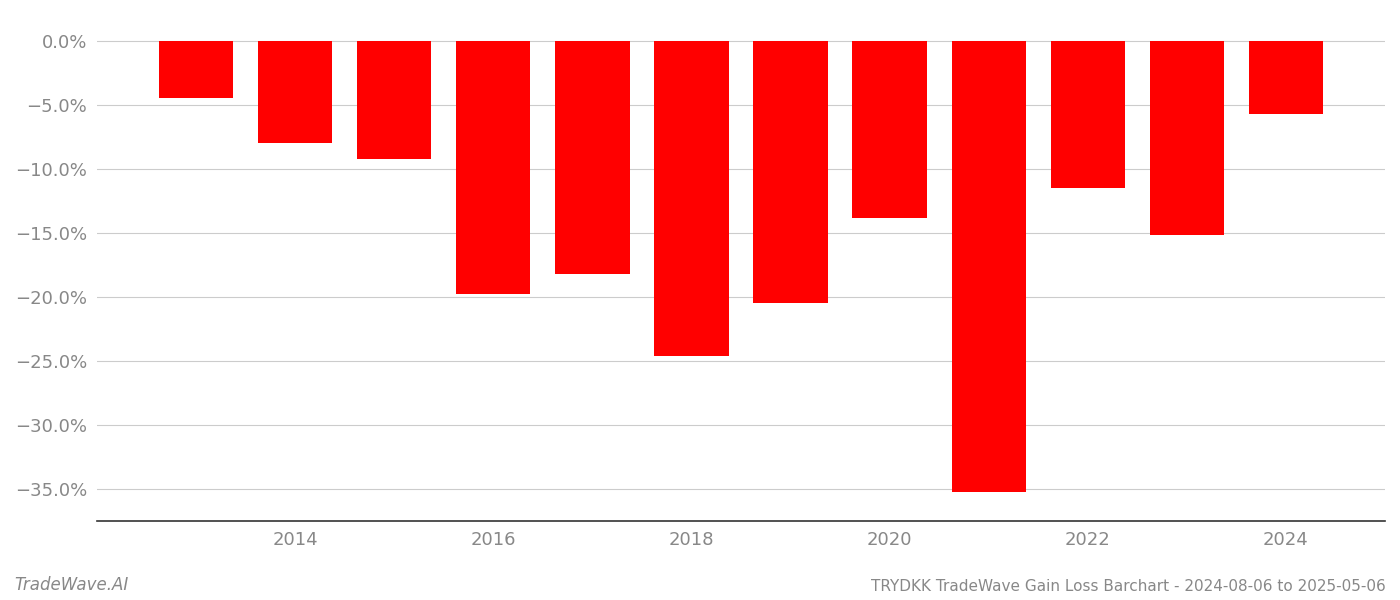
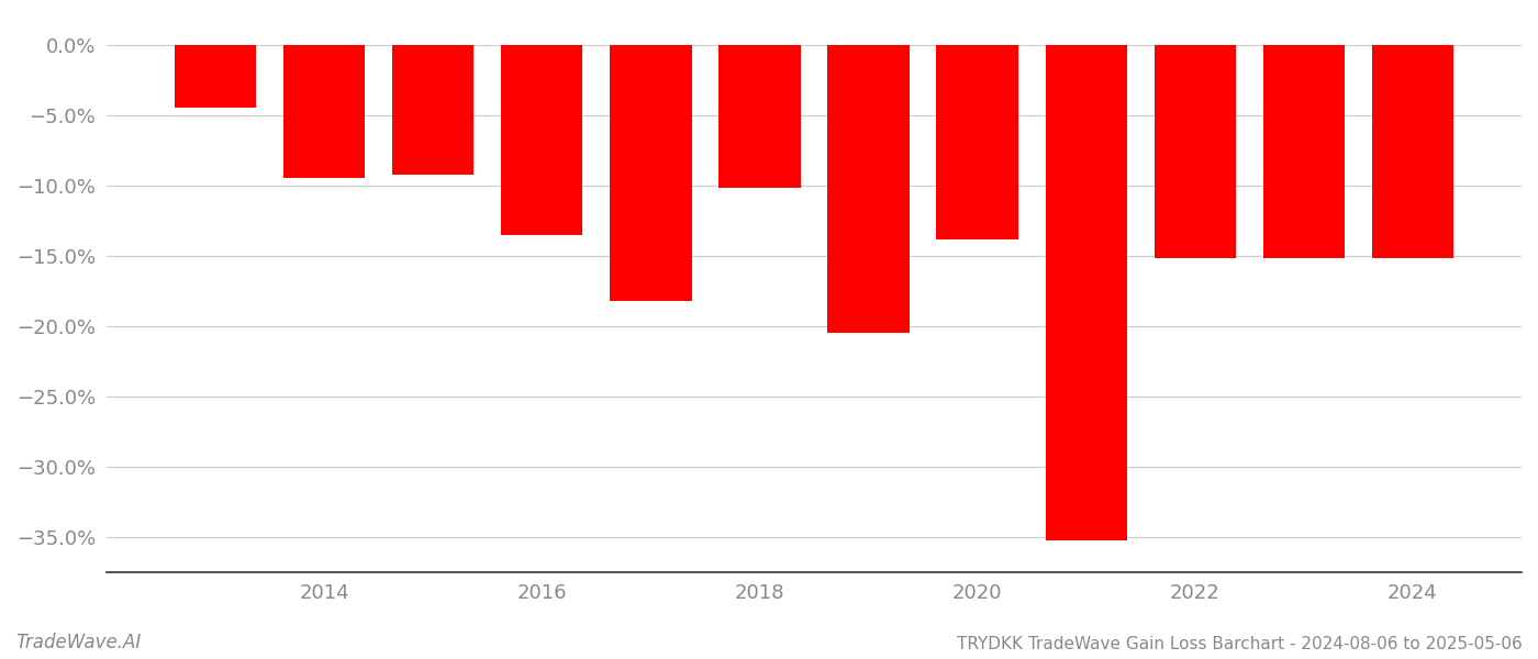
2014: -8.0% -> -9.5%
2016: -19.8% -> -13.5%
2018: -24.6% -> -10.2%
2022: -11.5% -> -15.2%
2024: -5.7% -> -15.2%
